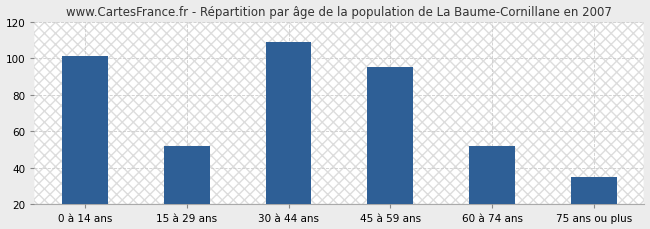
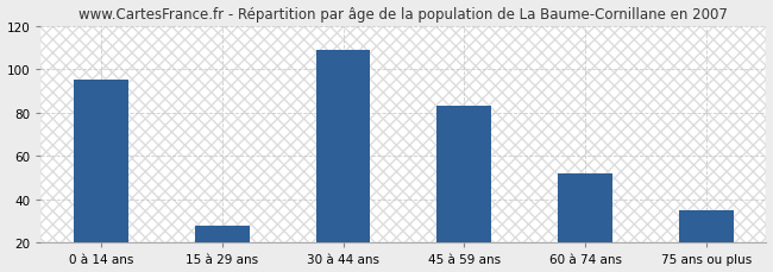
0 à 14 ans: 101 -> 95
15 à 29 ans: 52 -> 28
45 à 59 ans: 95 -> 83
